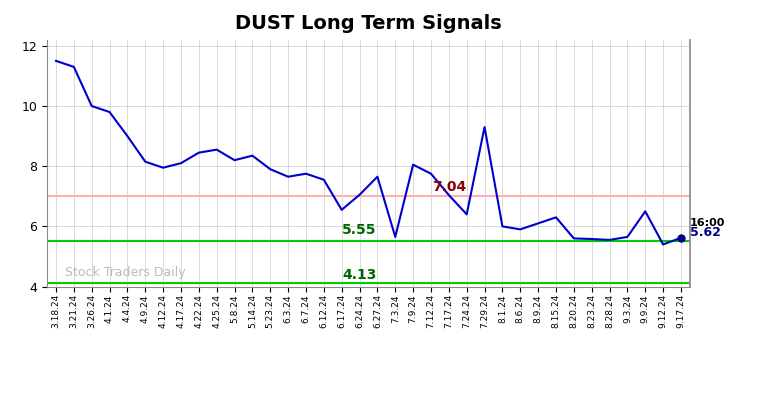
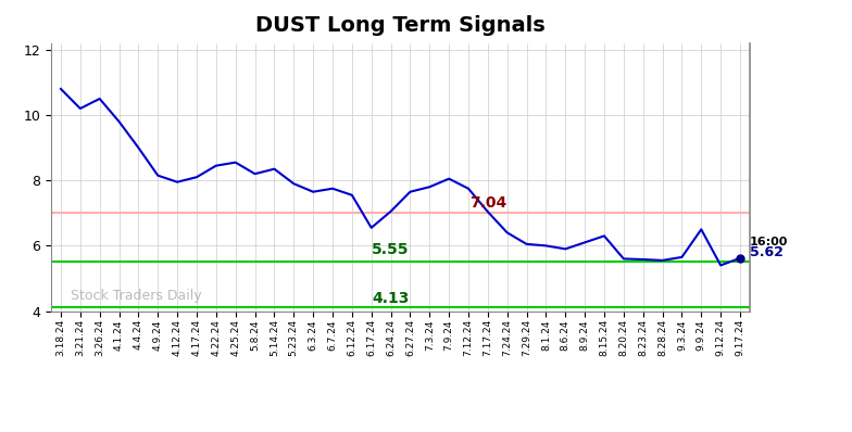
3.18.24: 11.50 -> 10.80
3.21.24: 11.30 -> 10.20
3.26.24: 10.00 -> 10.50
7.3.24: 5.65 -> 7.80
7.29.24: 9.30 -> 6.05
